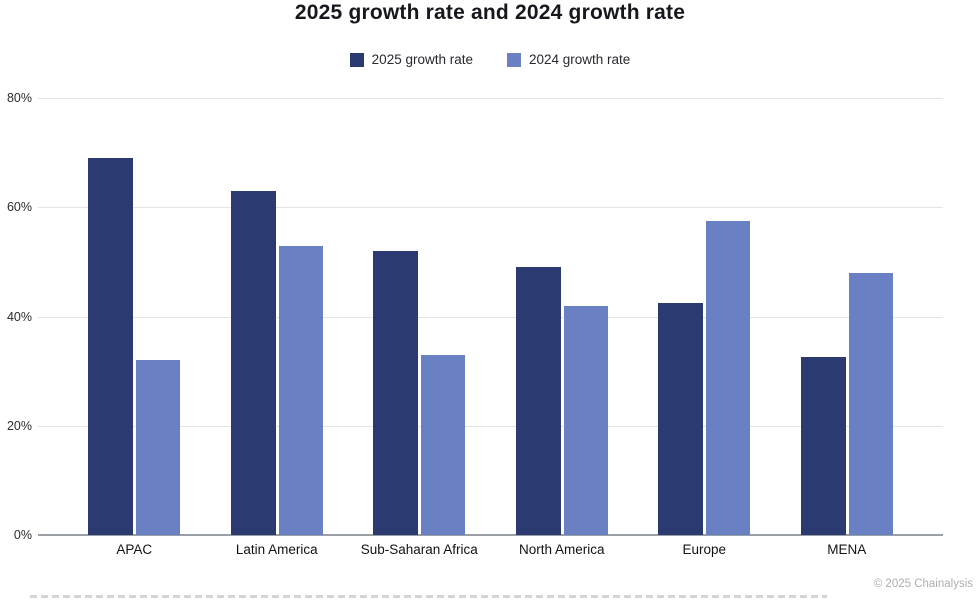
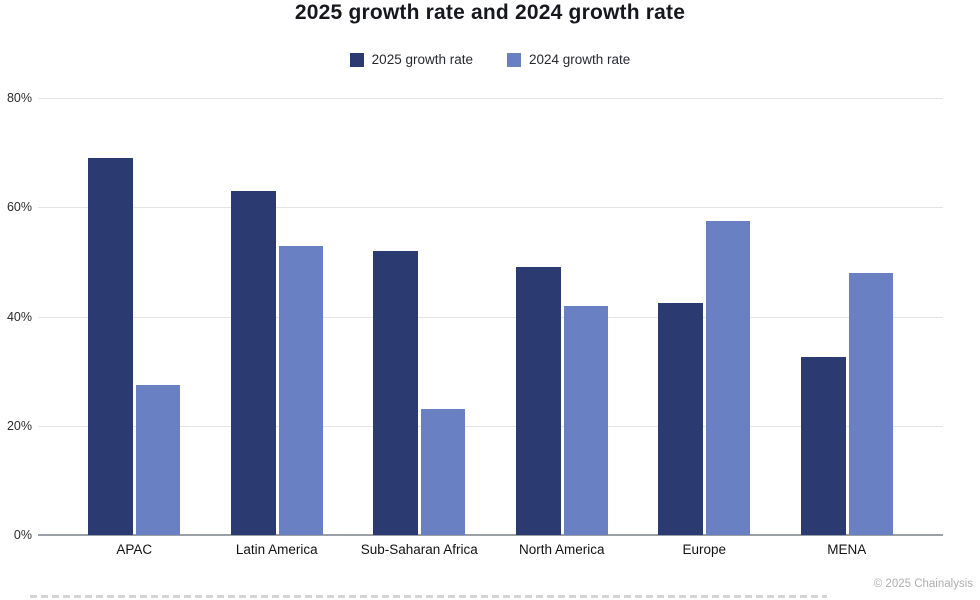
2024 growth rate/APAC: 32% -> 28%
2024 growth rate/Sub-Saharan Africa: 33% -> 23%
